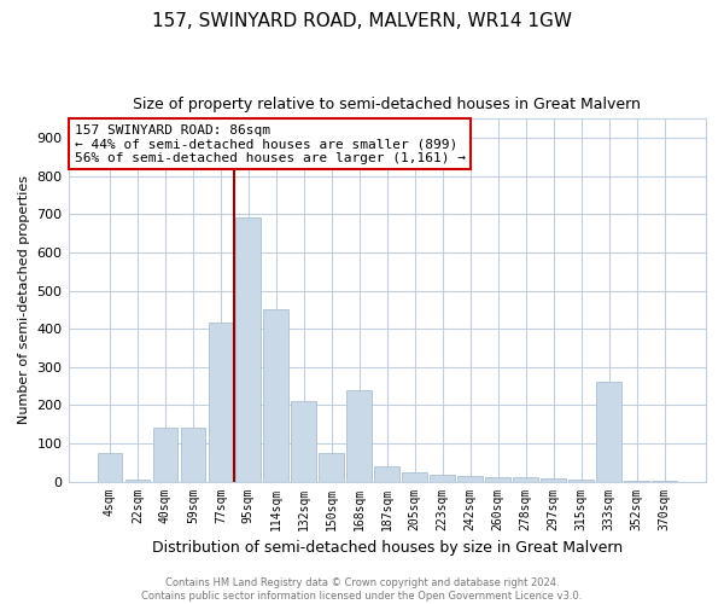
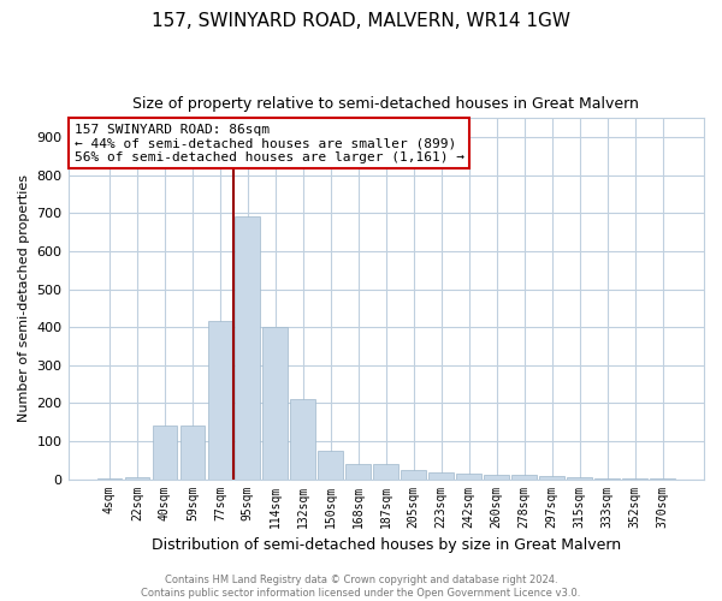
4sqm: 75 -> 2
114sqm: 450 -> 400
168sqm: 240 -> 40
333sqm: 260 -> 3
